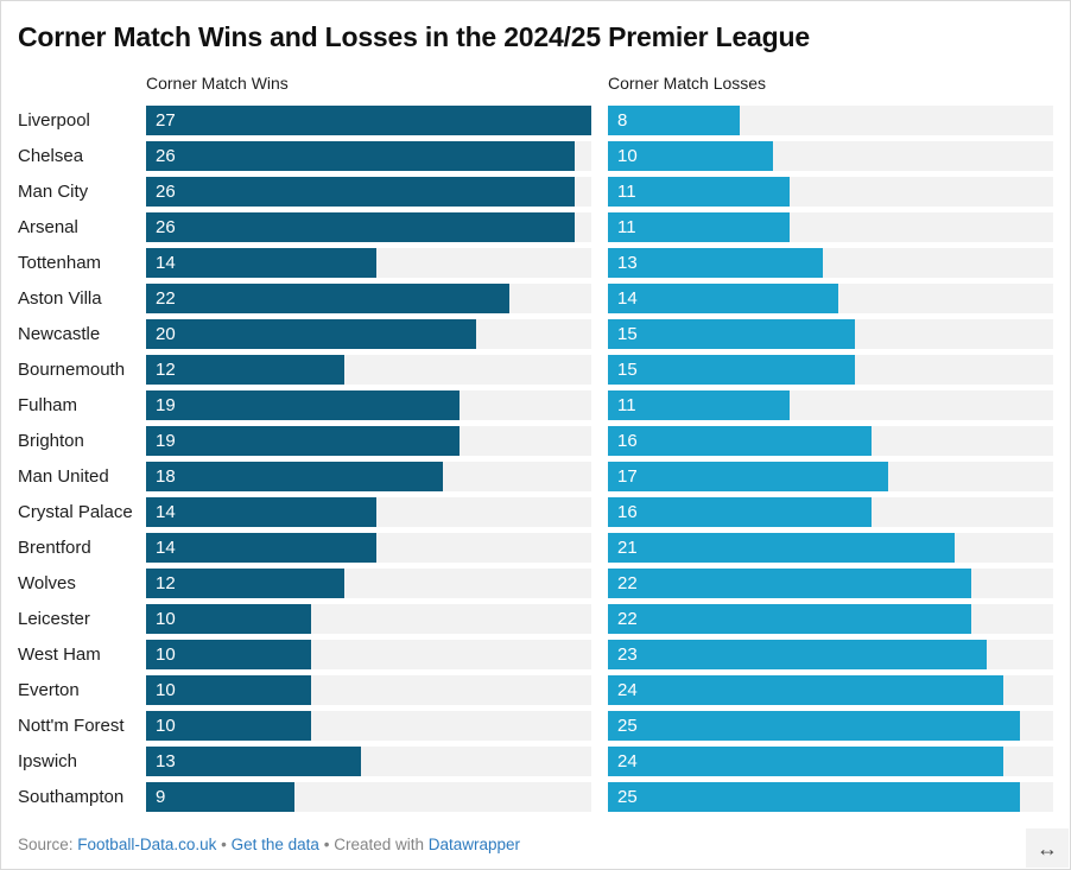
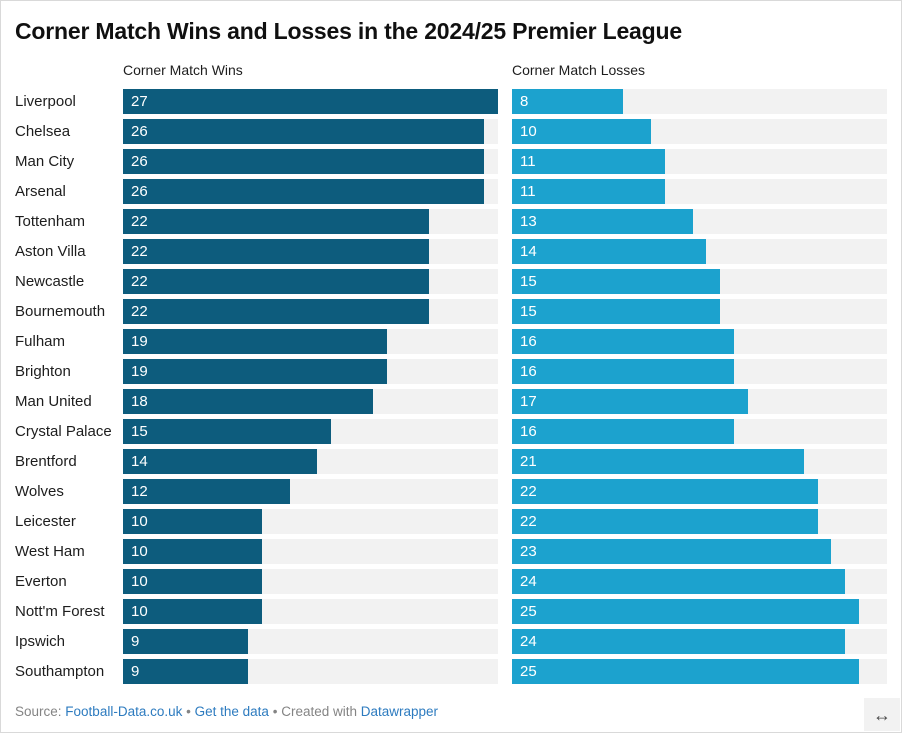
Corner Match Wins/Tottenham: 14 -> 22
Corner Match Wins/Newcastle: 20 -> 22
Corner Match Wins/Bournemouth: 12 -> 22
Corner Match Losses/Fulham: 11 -> 16
Corner Match Wins/Crystal Palace: 14 -> 15
Corner Match Wins/Ipswich: 13 -> 9
